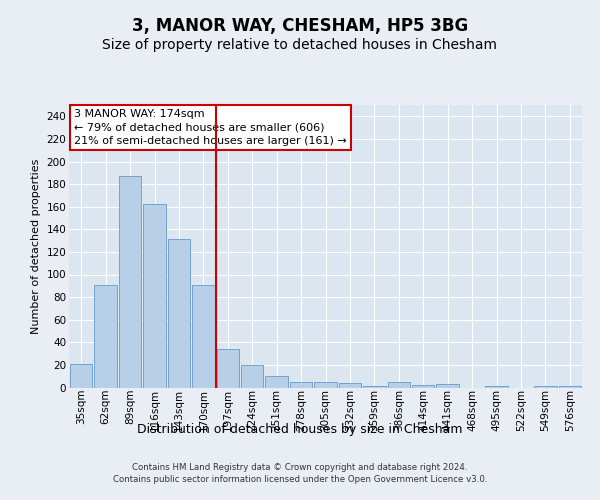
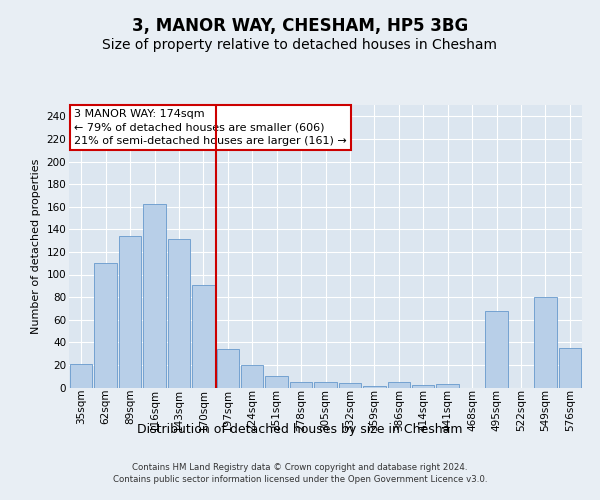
62sqm: 91 -> 110
89sqm: 187 -> 134
495sqm: 1 -> 68
549sqm: 1 -> 80
576sqm: 1 -> 35
